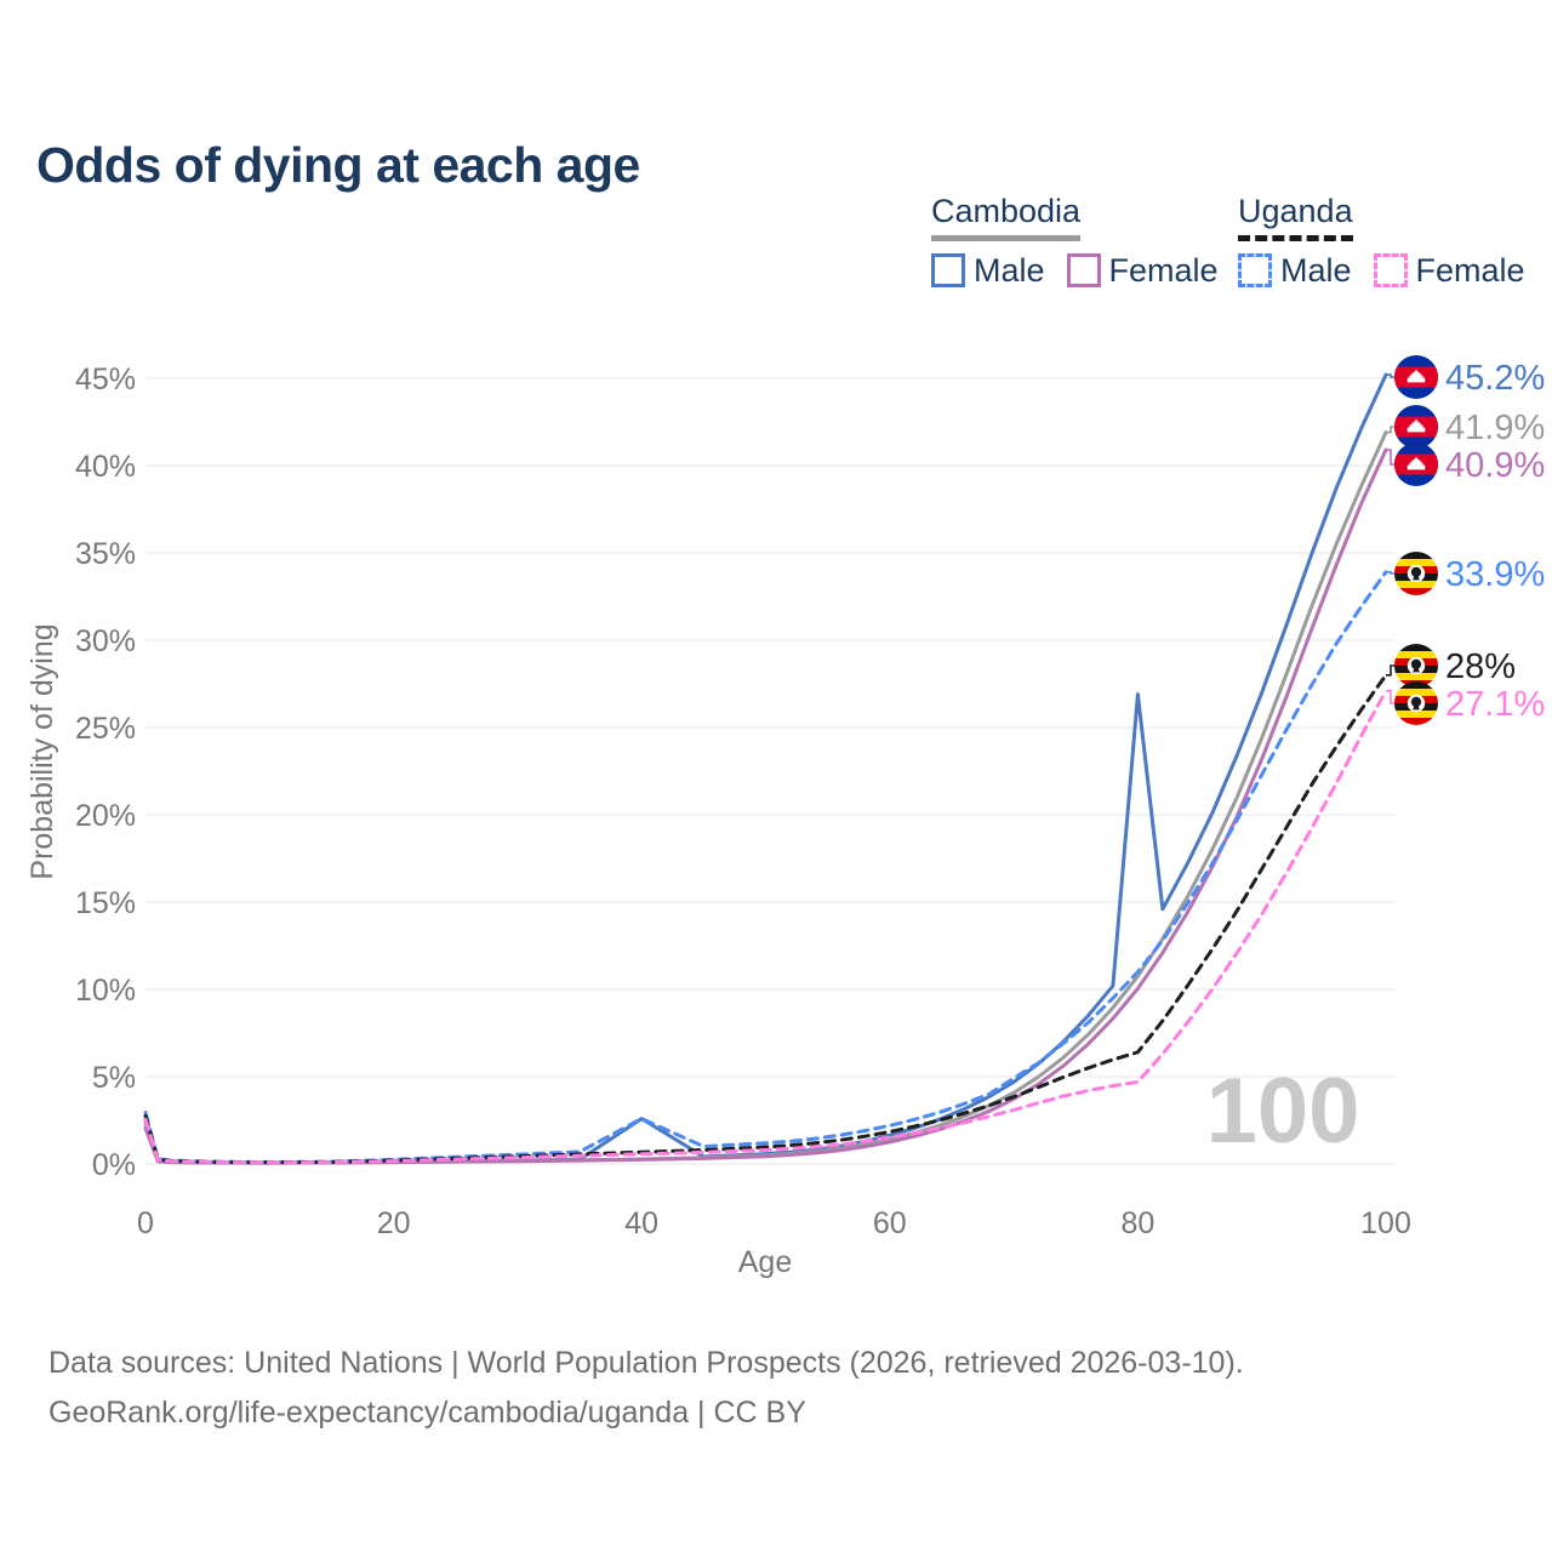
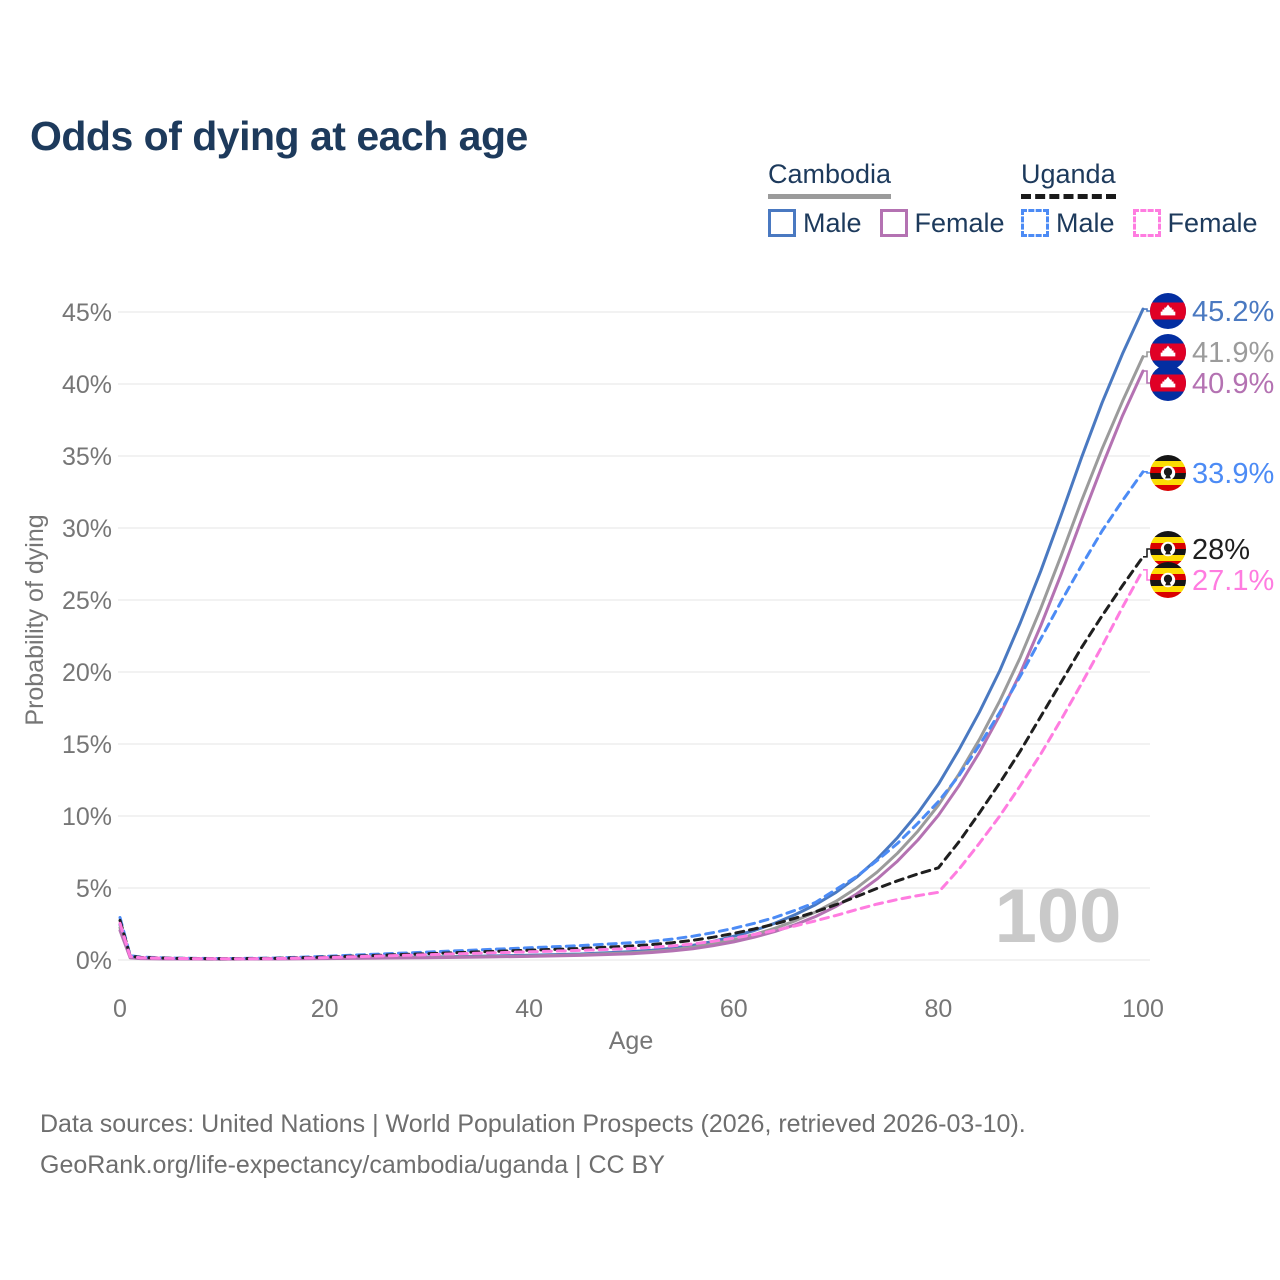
Cambodia Male/40: 2.6% -> 0.3%
Uganda Male/40: 2.6% -> 0.8%
Cambodia Male/80: 26.9% -> 12.2%
